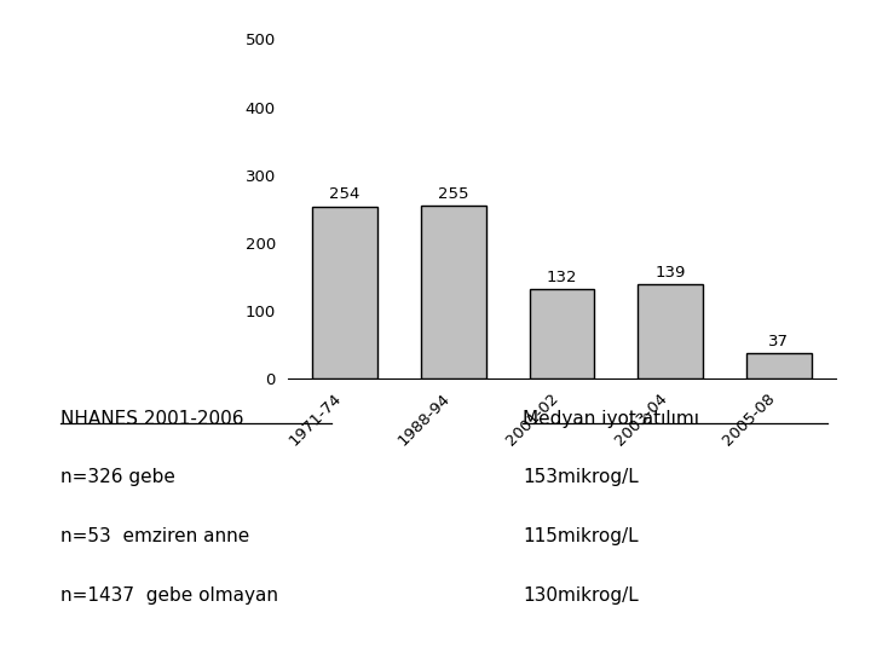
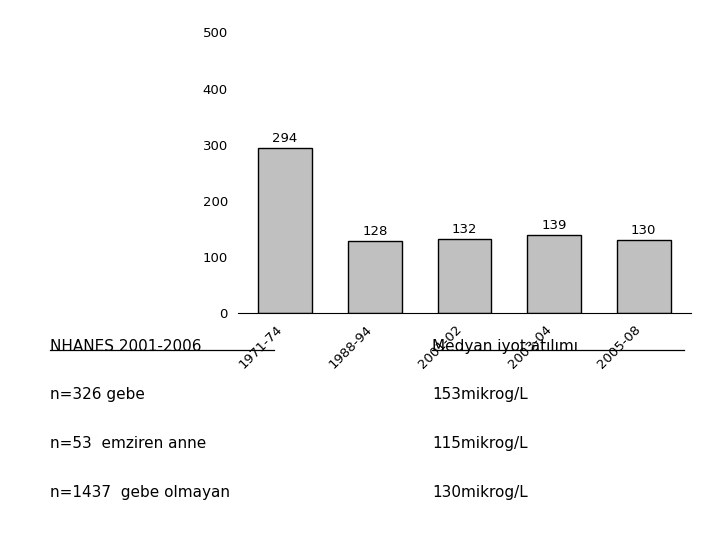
1971-74: 254 -> 294
1988-94: 255 -> 128
2005-08: 37 -> 130
